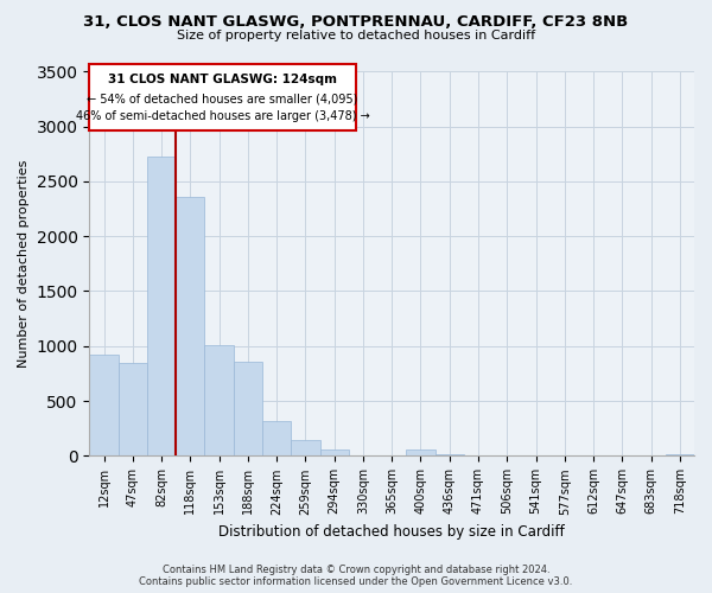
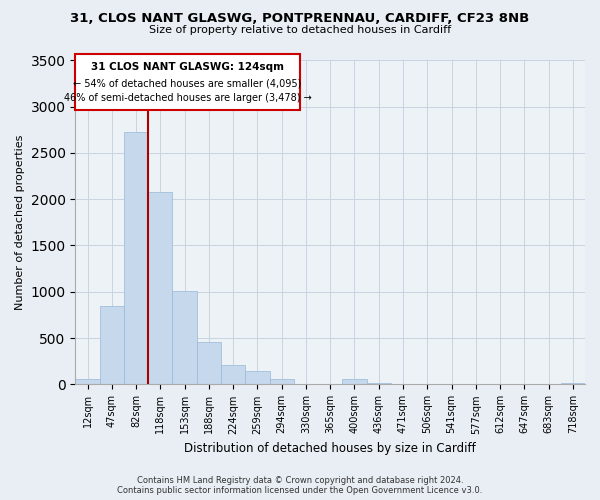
12sqm: 920 -> 60
118sqm: 2360 -> 2080
188sqm: 860 -> 460
224sqm: 320 -> 210
